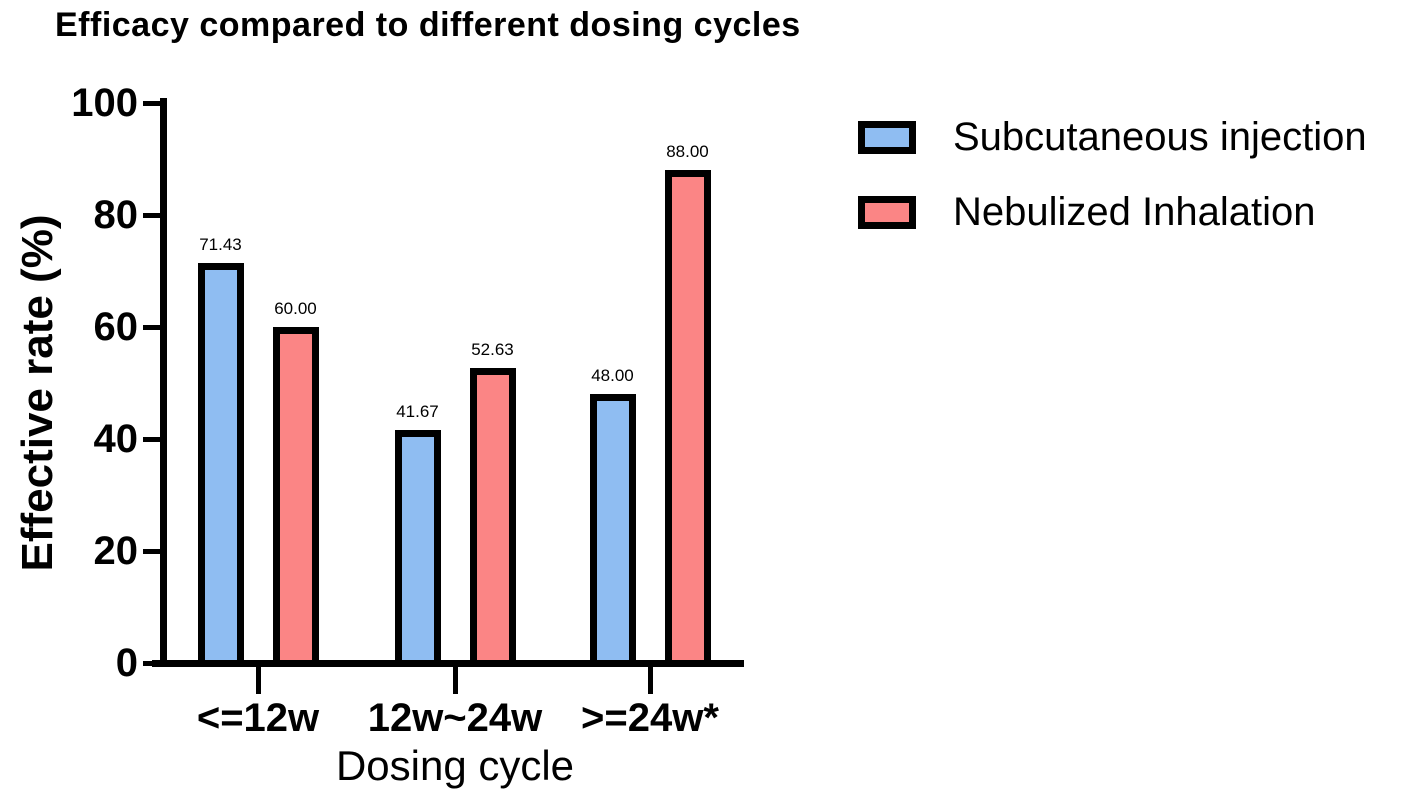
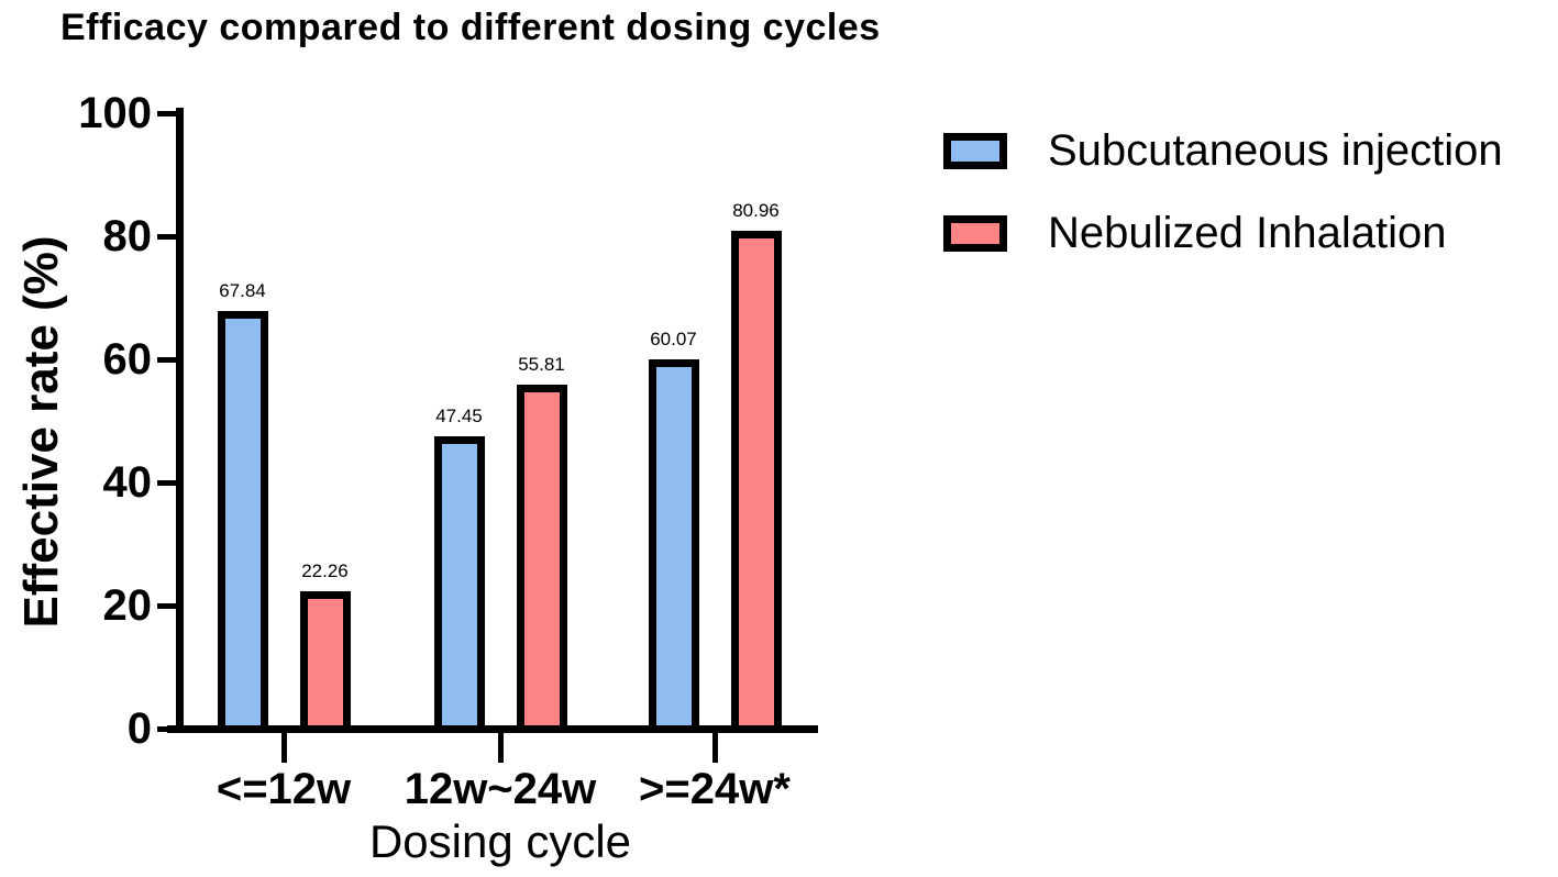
Subcutaneous injection/<=12w: 71.43 -> 67.84
Nebulized Inhalation/<=12w: 60.00 -> 22.26
Subcutaneous injection/12w~24w: 41.67 -> 47.45
Nebulized Inhalation/12w~24w: 52.63 -> 55.81
Subcutaneous injection/>=24w*: 48.00 -> 60.07
Nebulized Inhalation/>=24w*: 88.00 -> 80.96
